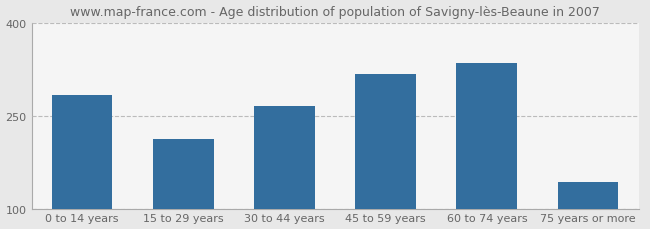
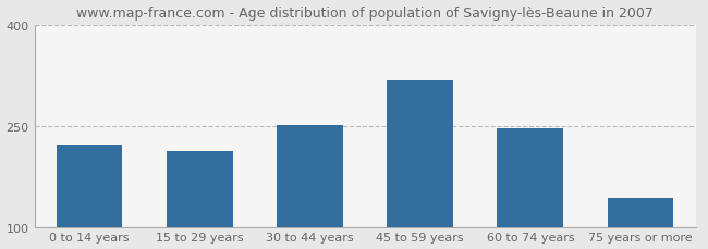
0 to 14 years: 284 -> 222
30 to 44 years: 266 -> 251
60 to 74 years: 336 -> 247
